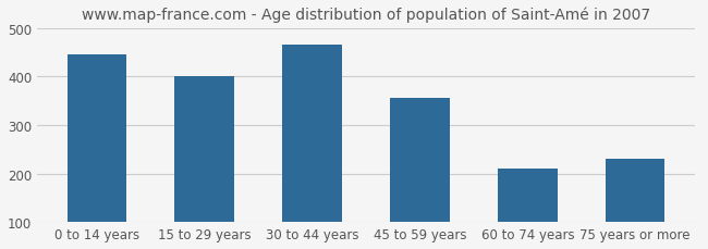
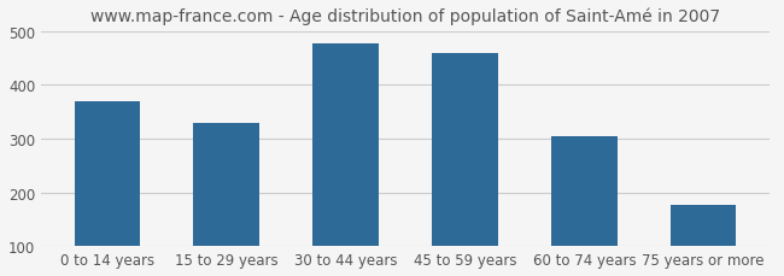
0 to 14 years: 445 -> 370
15 to 29 years: 400 -> 330
30 to 44 years: 465 -> 478
45 to 59 years: 355 -> 460
60 to 74 years: 210 -> 305
75 years or more: 230 -> 177
